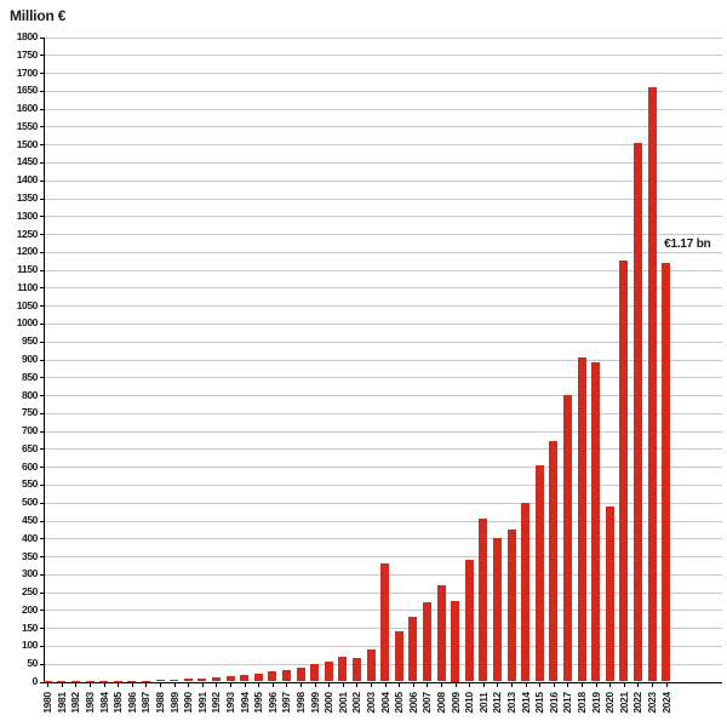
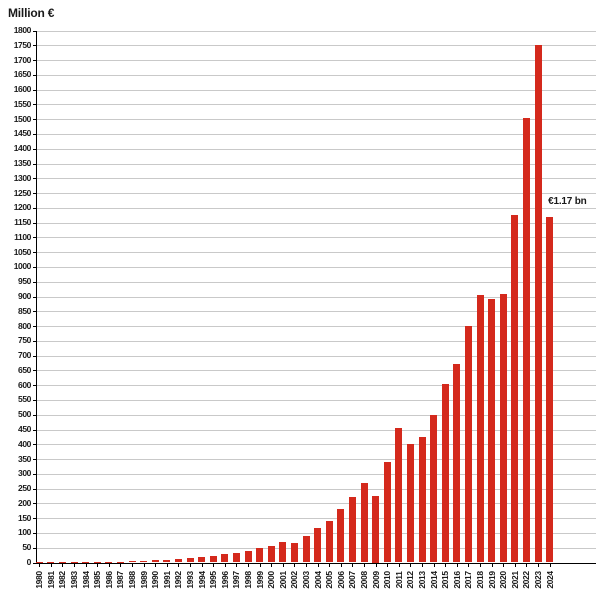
2004: 330 -> 120
2020: 490 -> 910
2023: 1660 -> 1750
